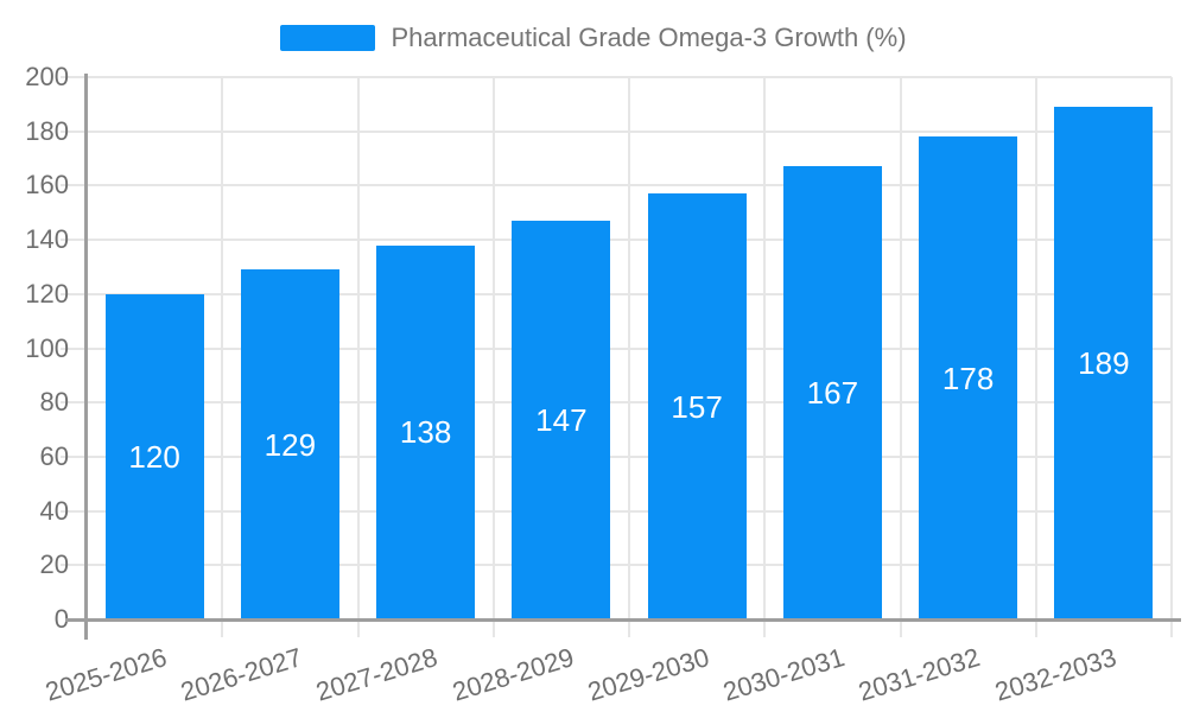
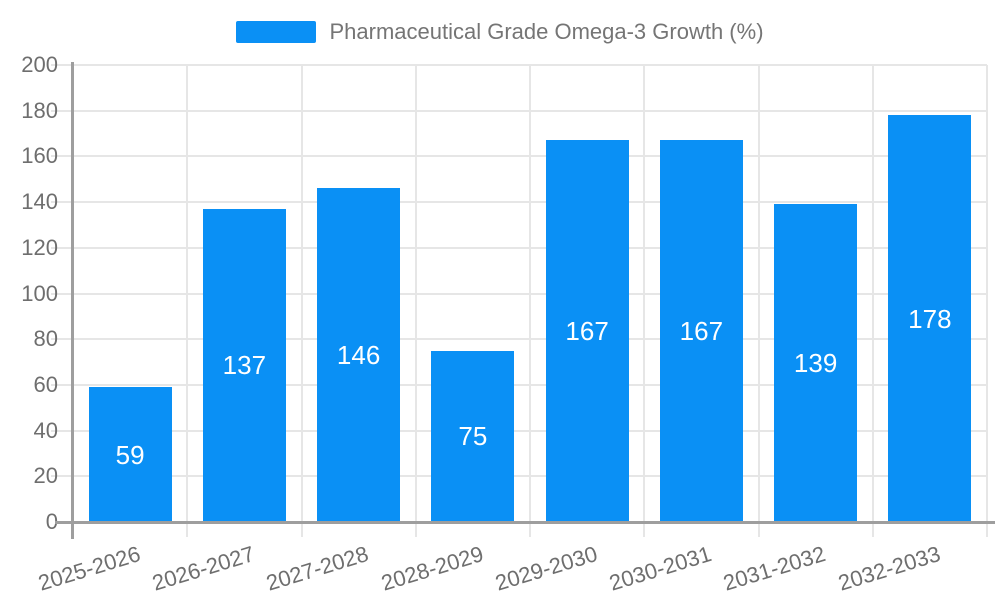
2025-2026: 120 -> 59
2026-2027: 129 -> 137
2027-2028: 138 -> 146
2028-2029: 147 -> 75
2029-2030: 157 -> 167
2031-2032: 178 -> 139
2032-2033: 189 -> 178
